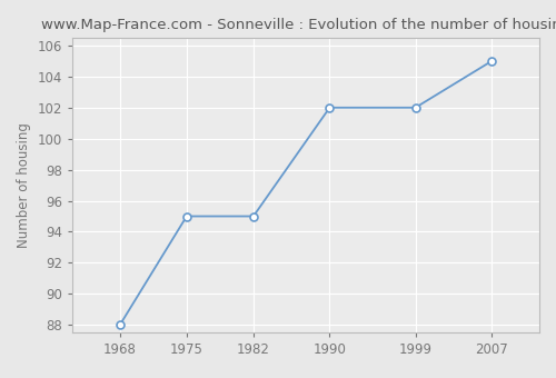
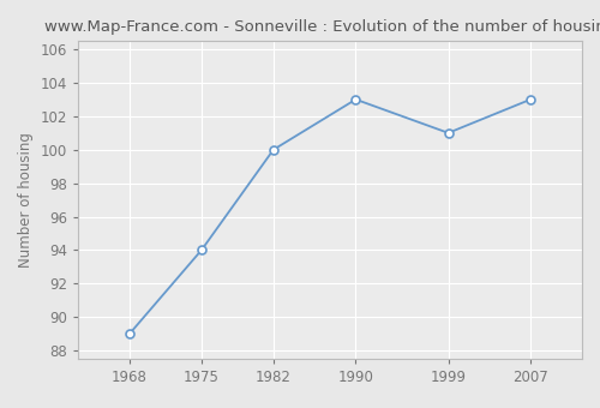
1968: 88 -> 89
1975: 95 -> 94
1982: 95 -> 100
1990: 102 -> 103
1999: 102 -> 101
2007: 105 -> 103
